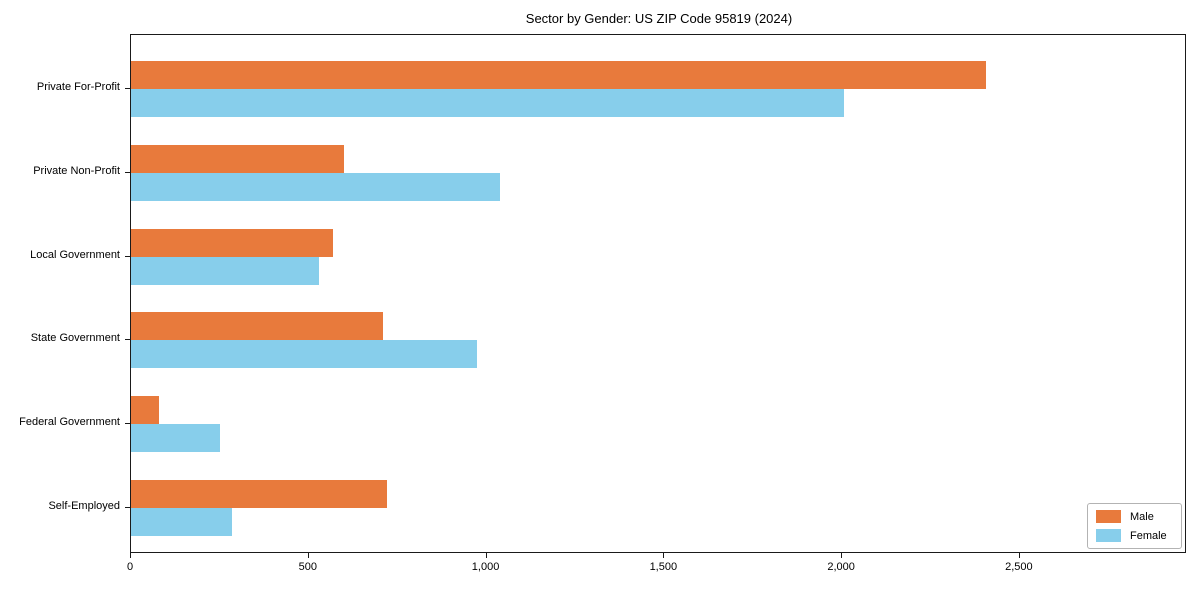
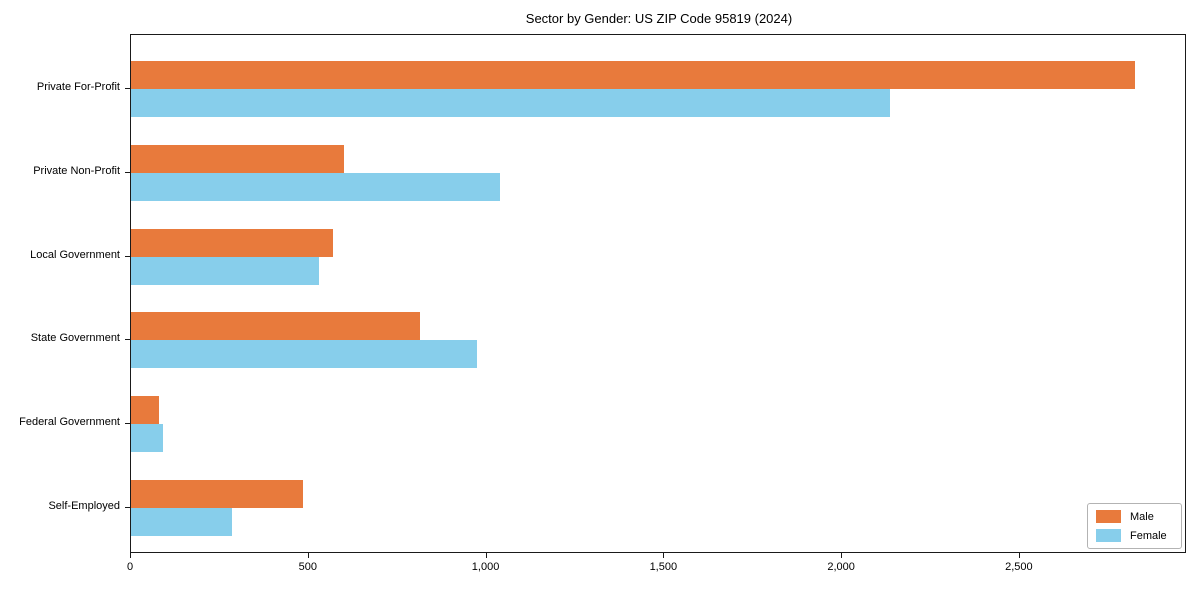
Male/Private For-Profit: 2410 -> 2830
Female/Private For-Profit: 2010 -> 2140
Male/State Government: 710 -> 820
Female/Federal Government: 250 -> 90
Male/Self-Employed: 720 -> 480
